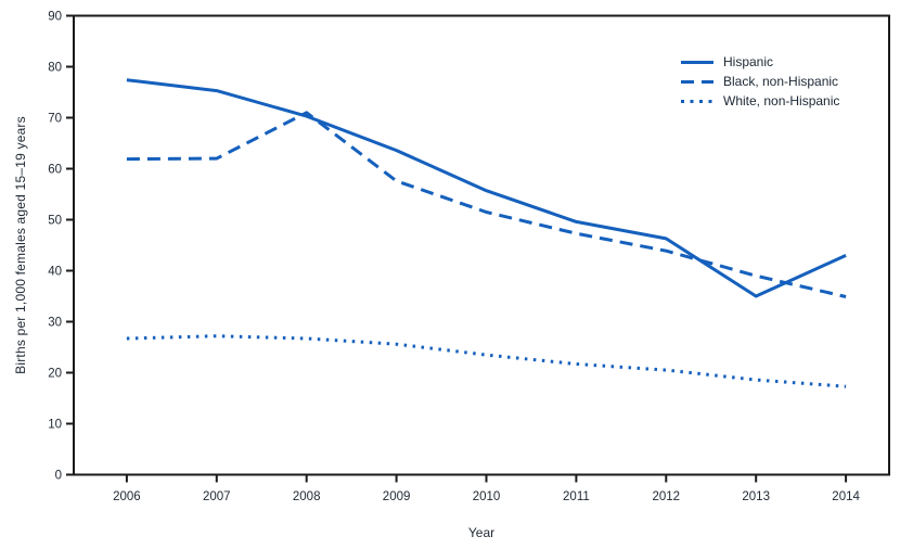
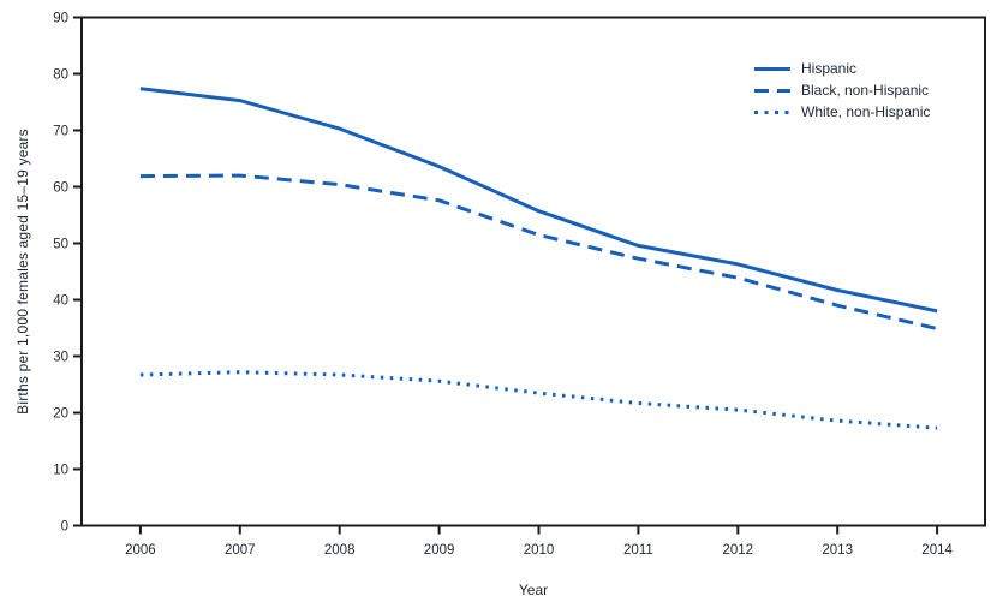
Black, non-Hispanic/2008: 71 -> 60
Hispanic/2013: 35 -> 42
Hispanic/2014: 43 -> 38
